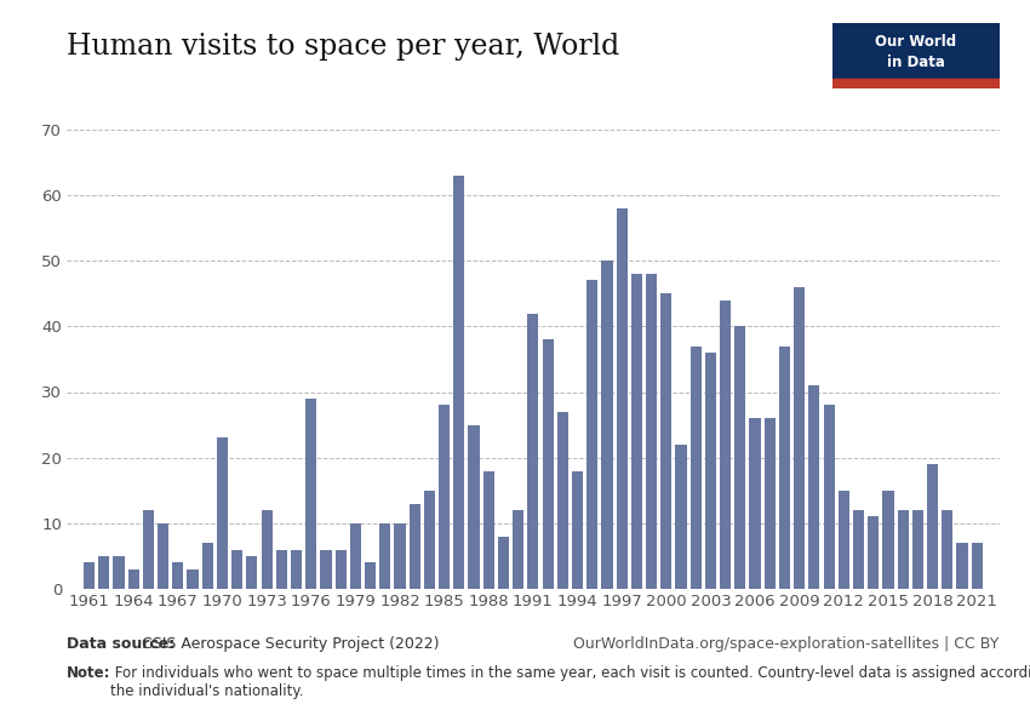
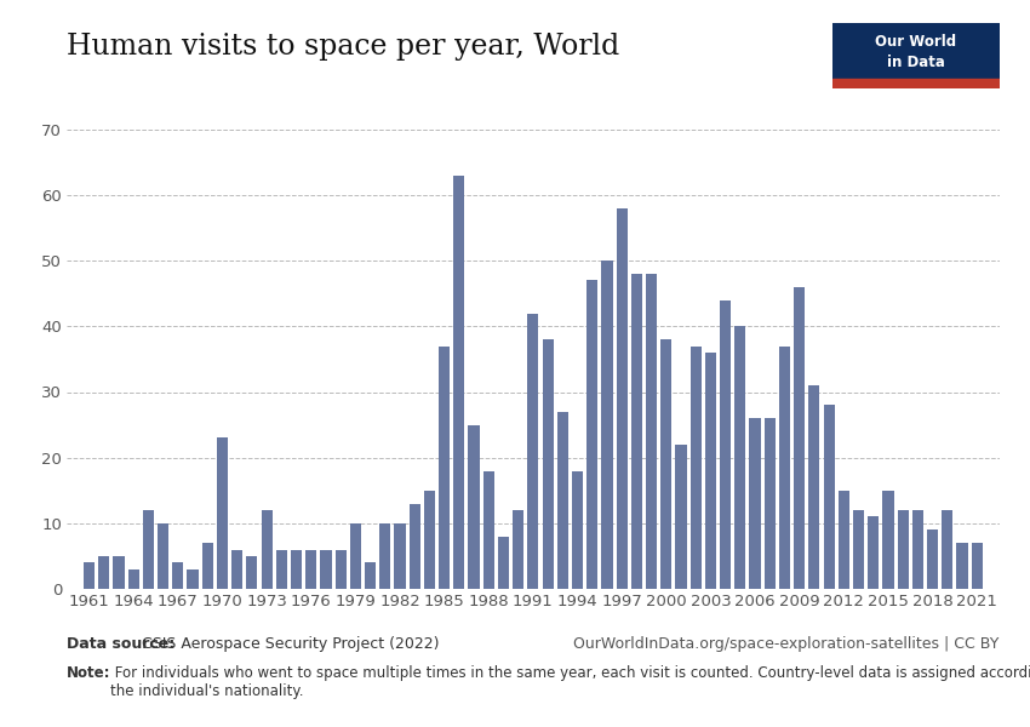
1976: 29 -> 6
1985: 28 -> 37
2000: 45 -> 38
2018: 19 -> 9
